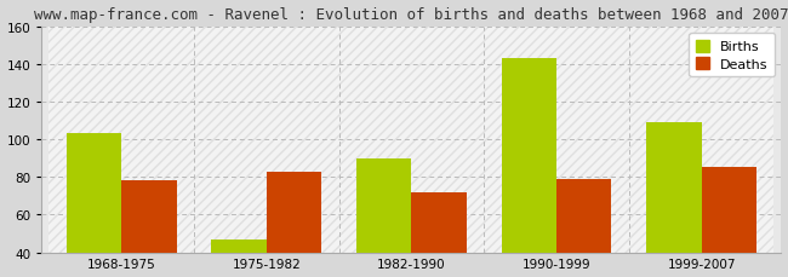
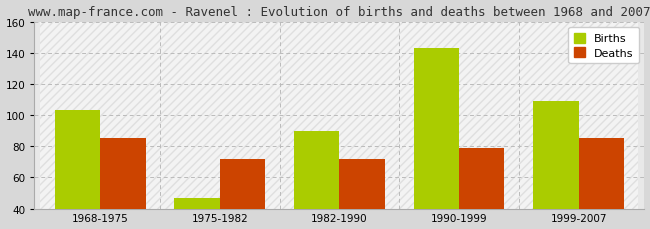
Deaths/1968-1975: 78 -> 85
Deaths/1975-1982: 83 -> 72
